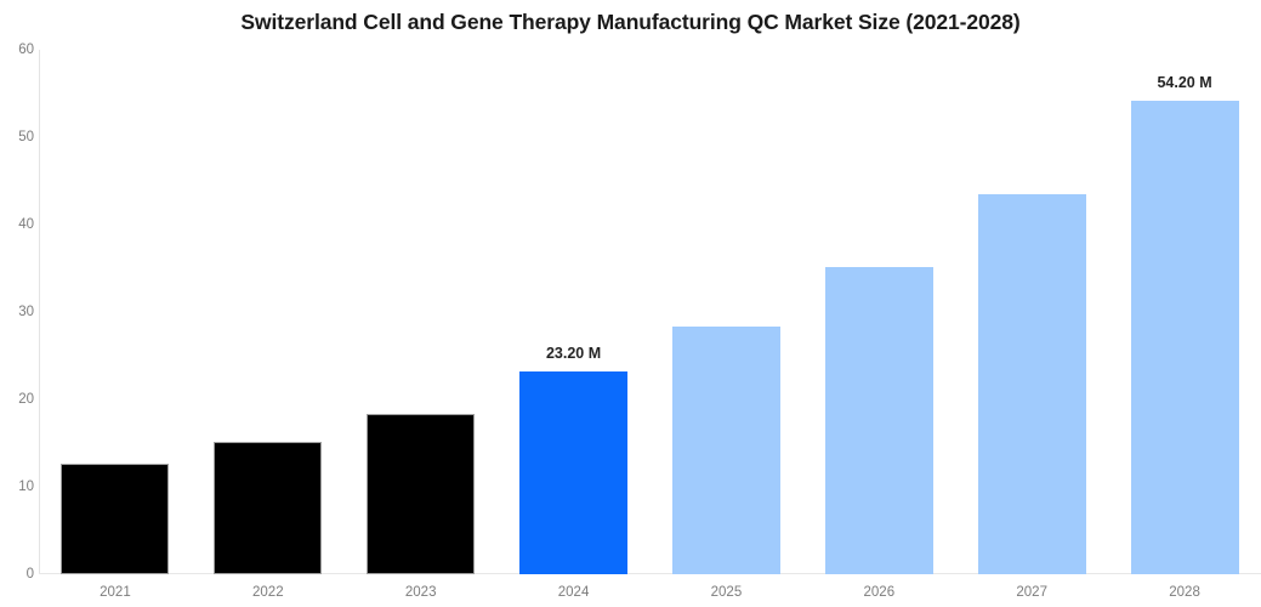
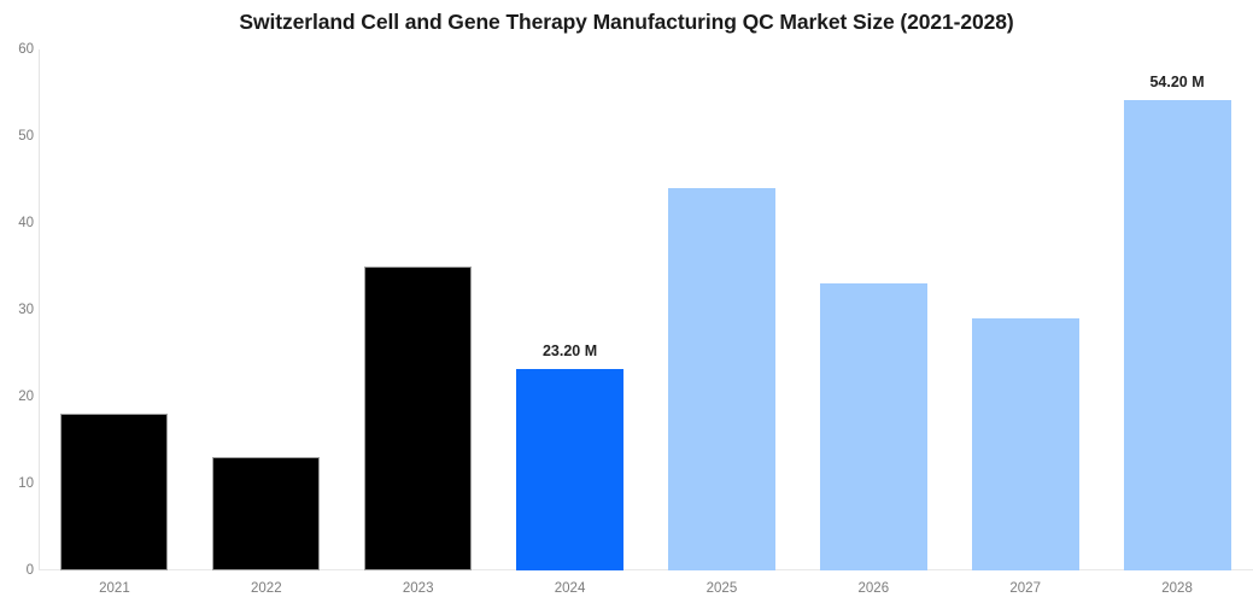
2021: 13 -> 18
2022: 15 -> 13
2023: 18 -> 35
2025: 28 -> 44
2026: 35 -> 33
2027: 44 -> 29
